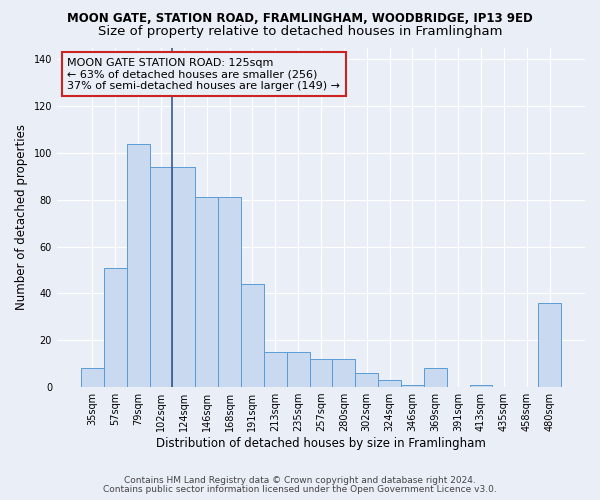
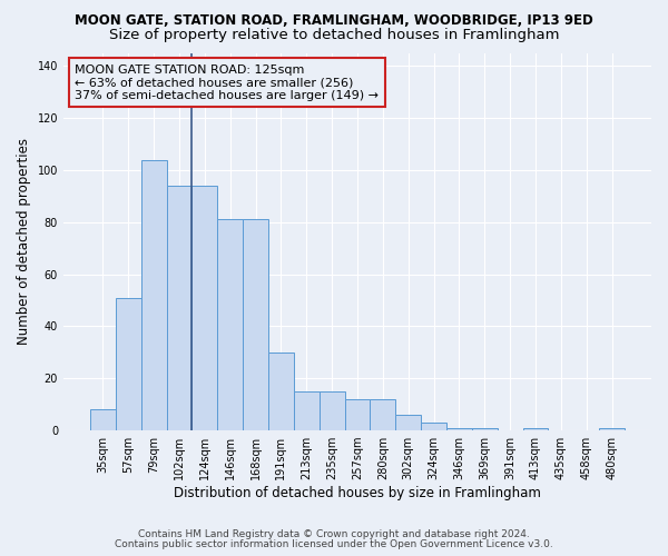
191sqm: 44 -> 30
369sqm: 8 -> 1
480sqm: 36 -> 1
